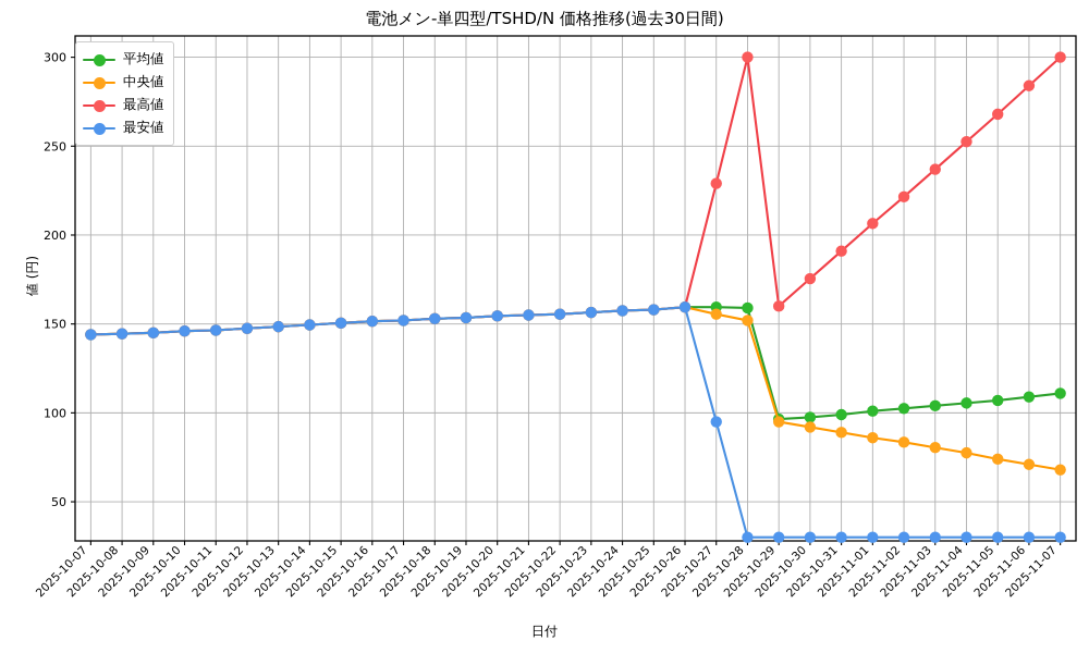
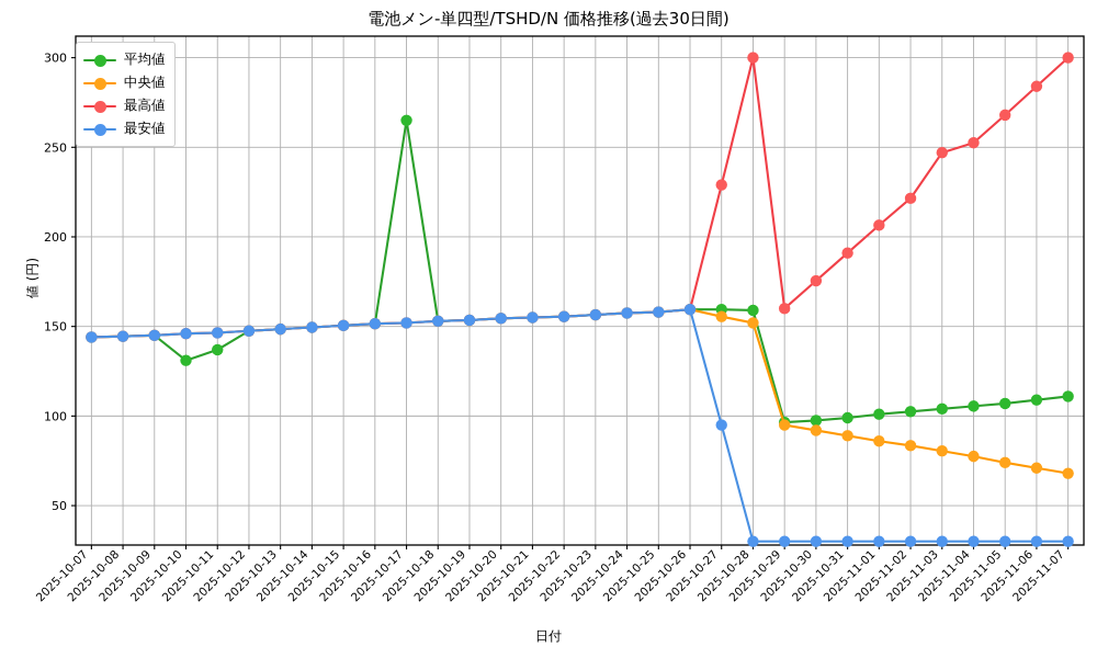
平均値/2025-10-10: 146 -> 131
平均値/2025-10-11: 146 -> 137
平均値/2025-10-17: 152 -> 265
最高値/2025-11-03: 237 -> 247
